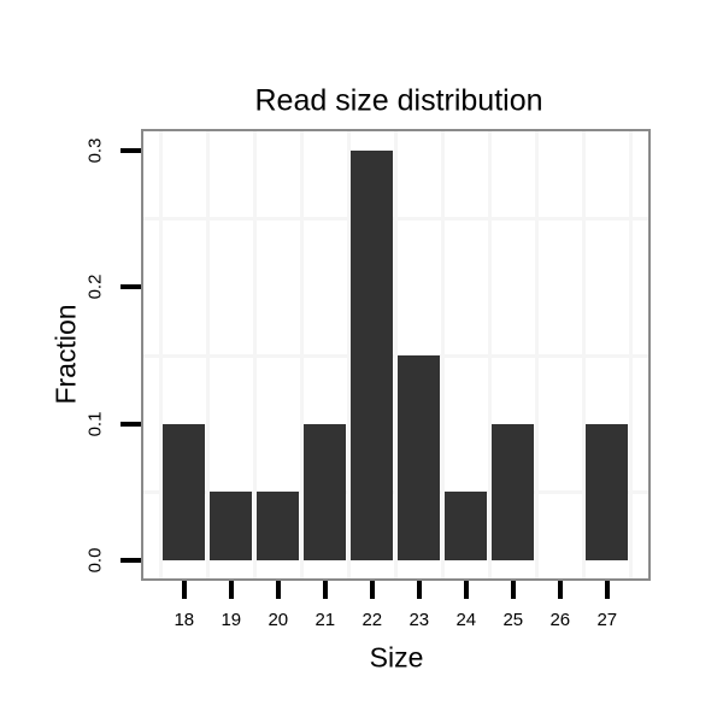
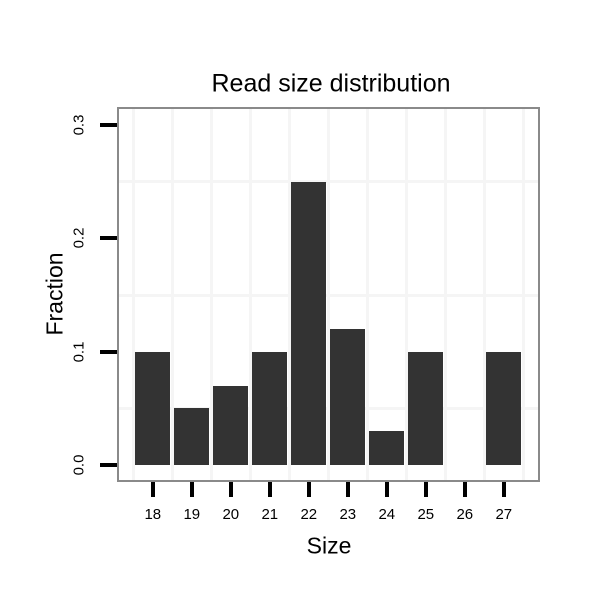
20: 0.05 -> 0.07
22: 0.30 -> 0.25
23: 0.15 -> 0.12
24: 0.05 -> 0.03
